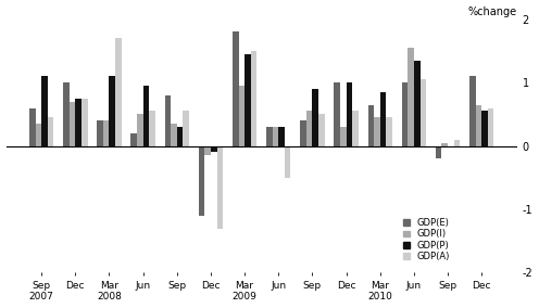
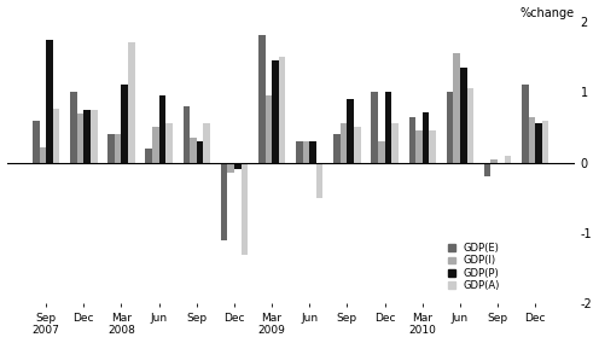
GDP(I)/Sep 2007: 0.35 -> 0.22
GDP(P)/Sep 2007: 1.10 -> 1.74
GDP(A)/Sep 2007: 0.45 -> 0.76
GDP(P)/Mar 2010: 0.85 -> 0.72
